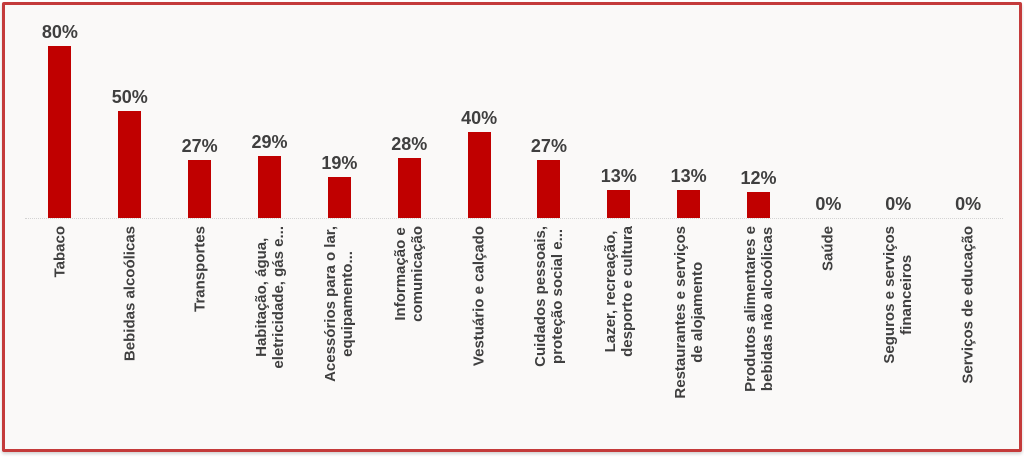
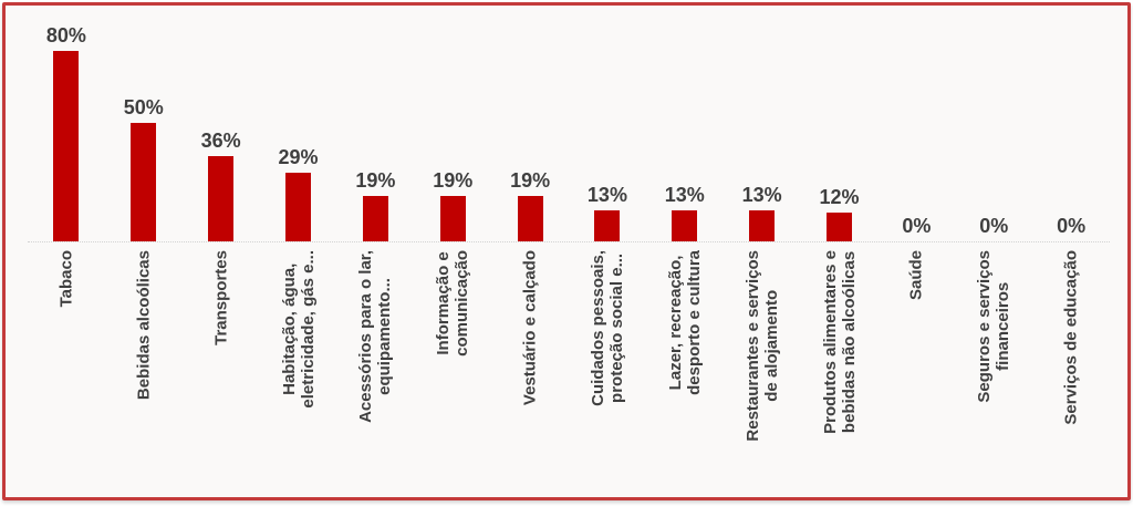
Transportes: 27% -> 36%
Informação e comunicação: 28% -> 19%
Vestuário e calçado: 40% -> 19%
Cuidados pessoais, proteção social e...: 27% -> 13%
